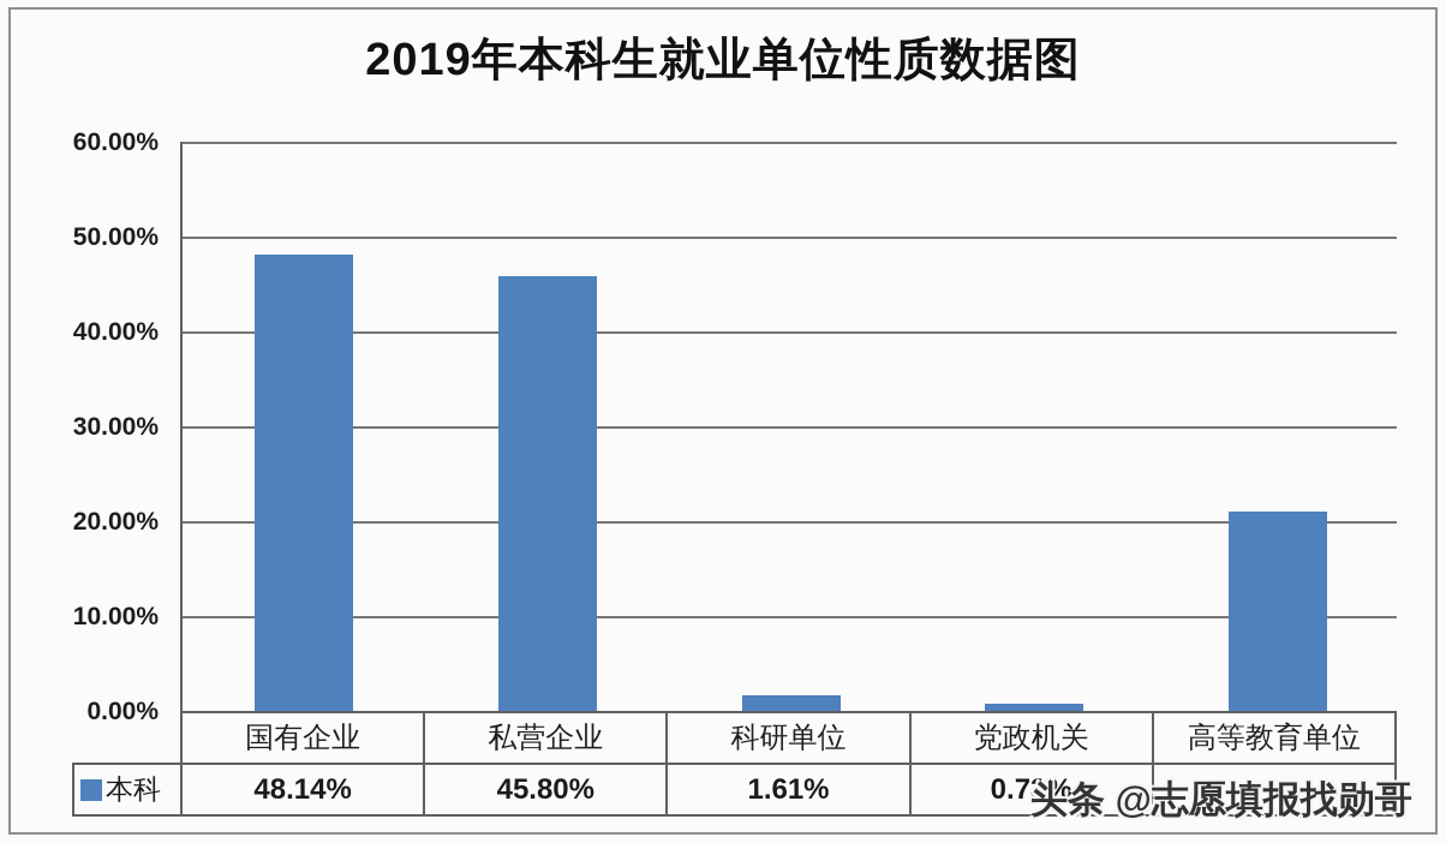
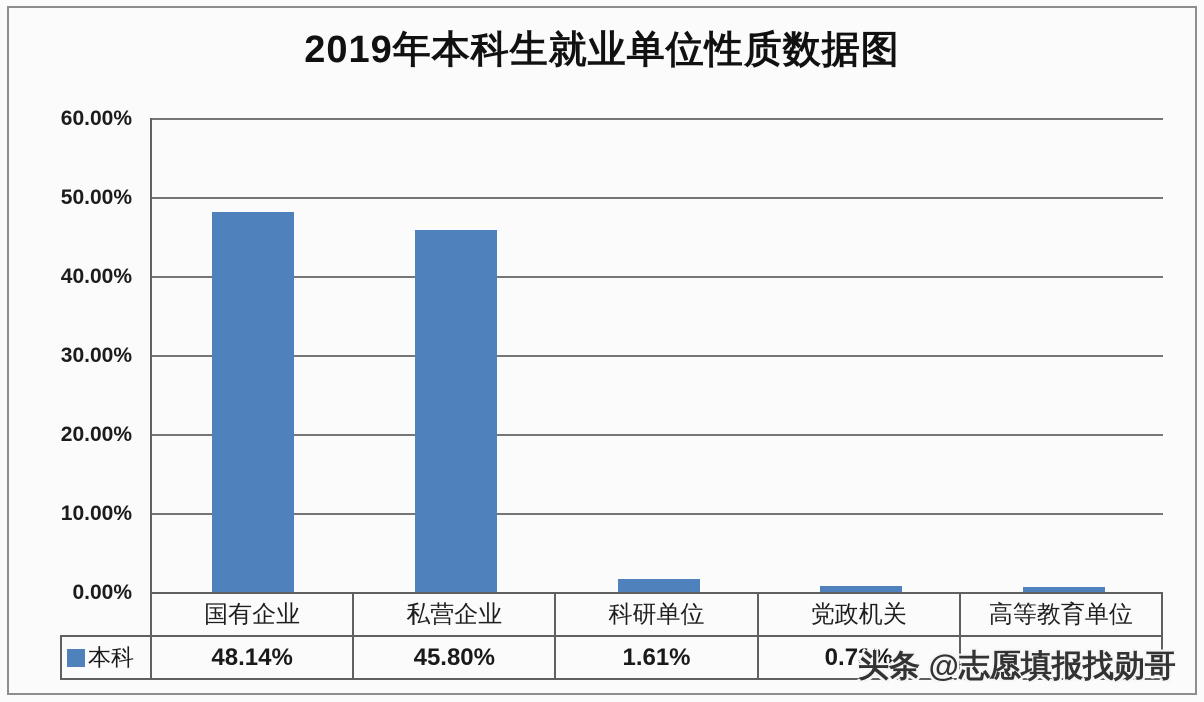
高等教育单位: 21% -> 1%
